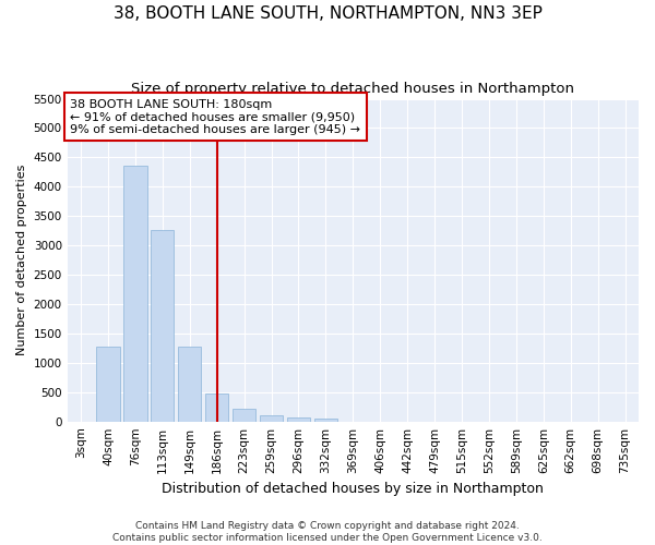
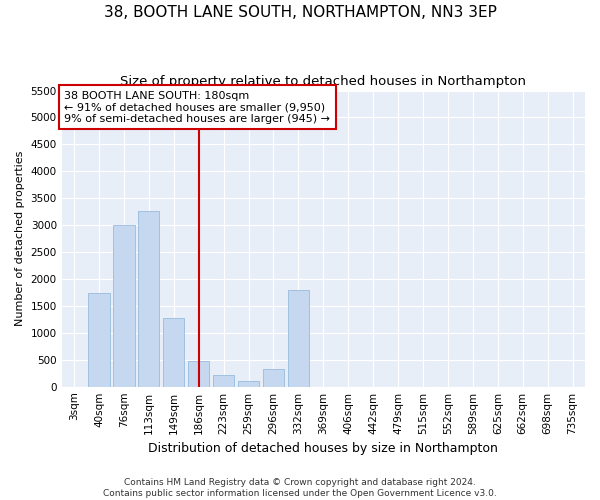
40sqm: 1270 -> 1740
76sqm: 4350 -> 3000
296sqm: 60 -> 320
332sqm: 50 -> 1800
